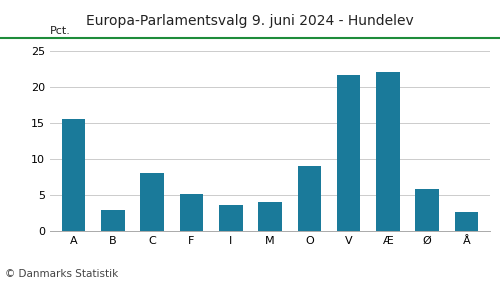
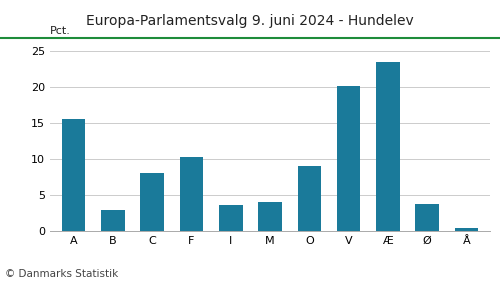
F: 5.2 -> 10.3
V: 21.6 -> 20.1
Æ: 22.0 -> 23.5
Ø: 5.8 -> 3.8
Å: 2.6 -> 0.4
